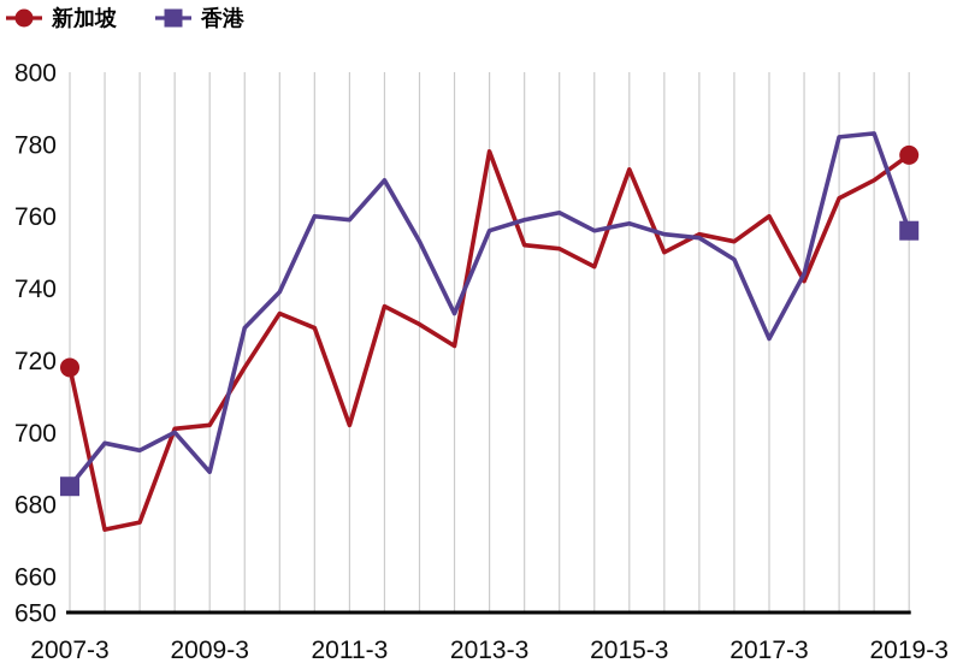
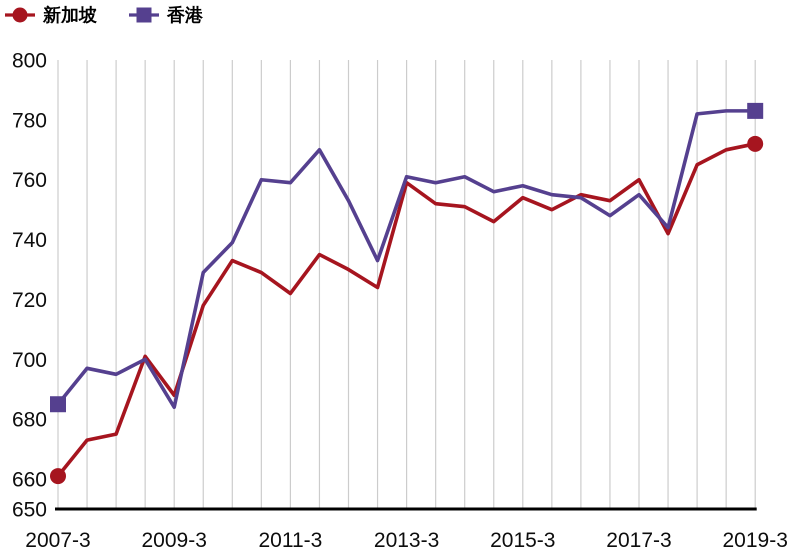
新加坡/2007-3: 718 -> 661
新加坡/2009-3: 702 -> 688
香港/2009-3: 689 -> 684
新加坡/2011-3: 702 -> 722
新加坡/2013-3: 778 -> 759
香港/2013-3: 756 -> 761
新加坡/2015-3: 773 -> 754
香港/2017-3: 726 -> 755
新加坡/2019-3: 777 -> 772
香港/2019-3: 756 -> 783
